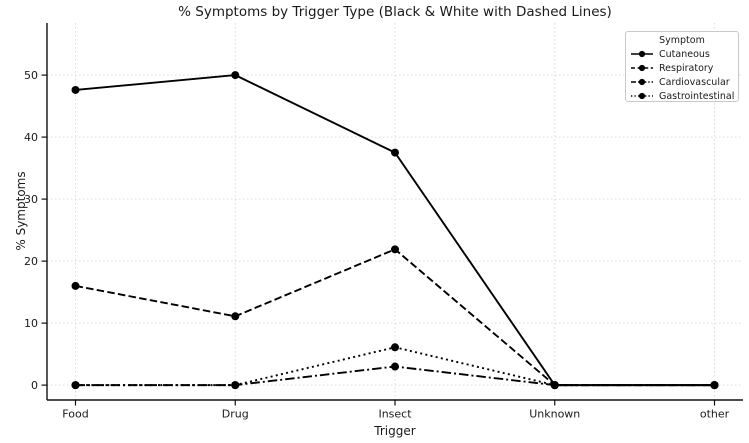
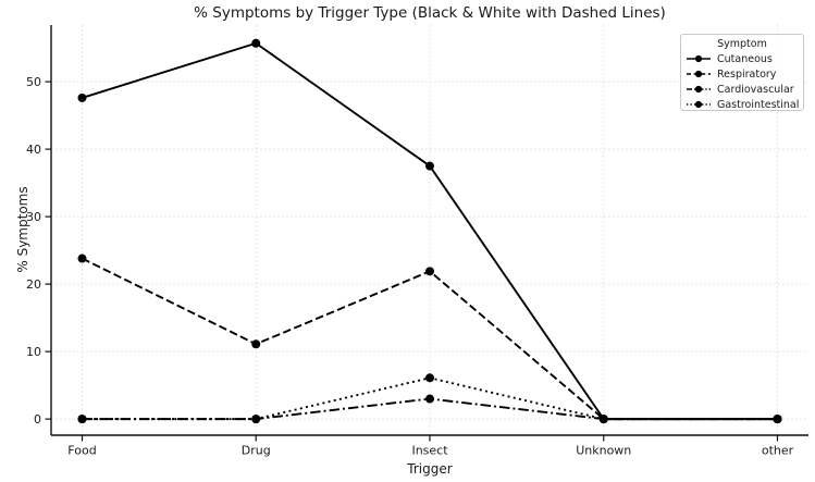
Respiratory/Food: 16 -> 24
Cutaneous/Drug: 50 -> 56
